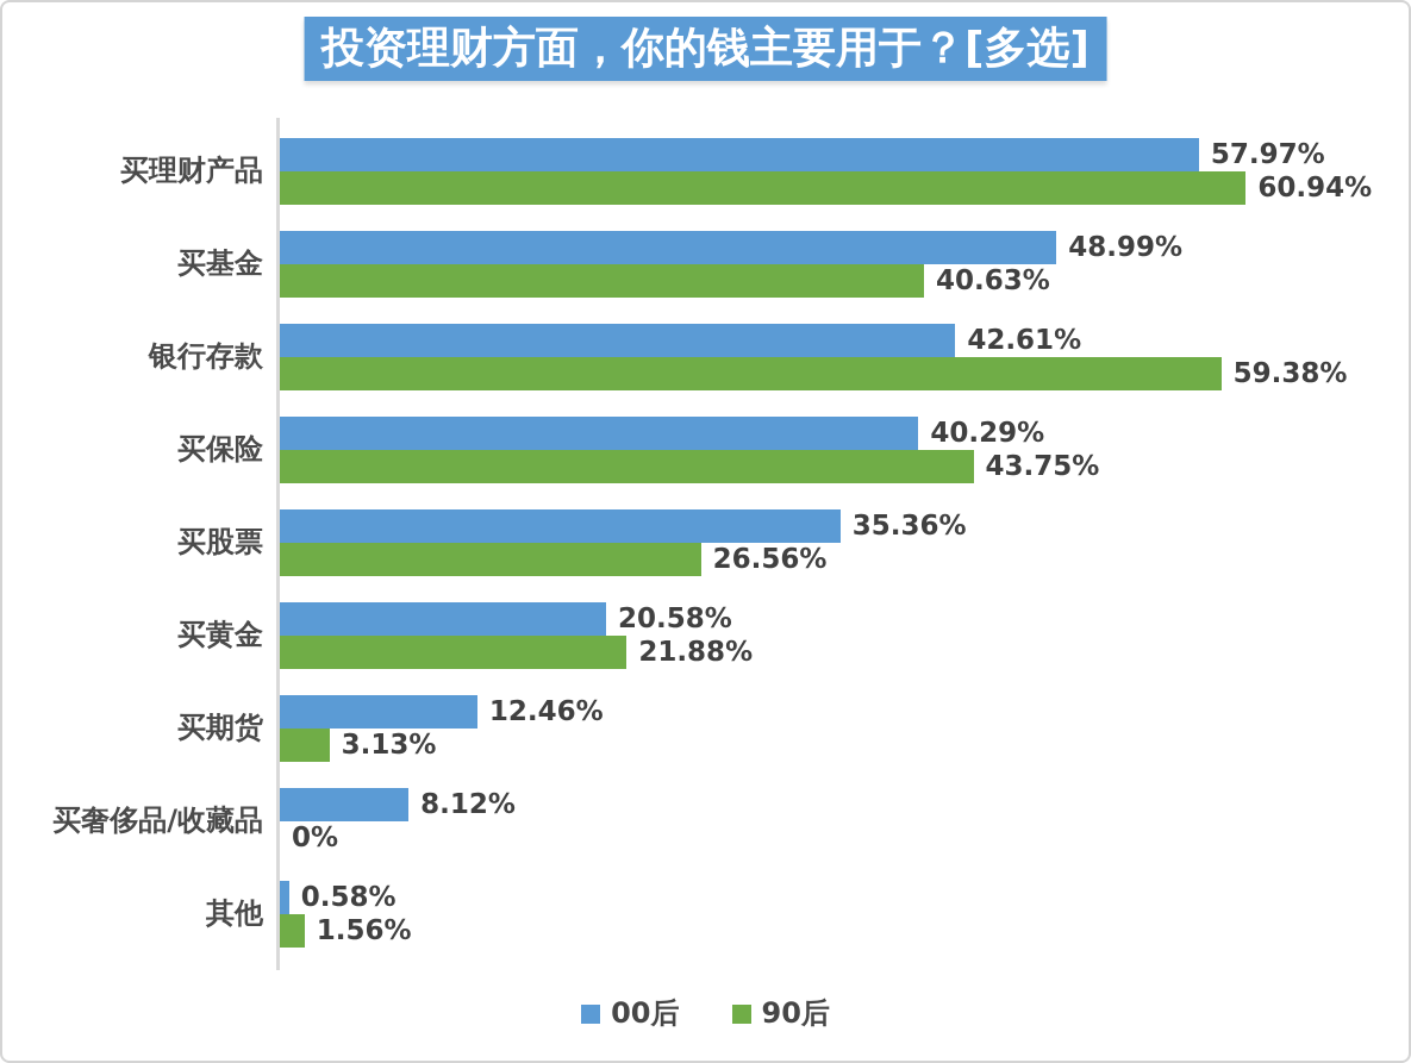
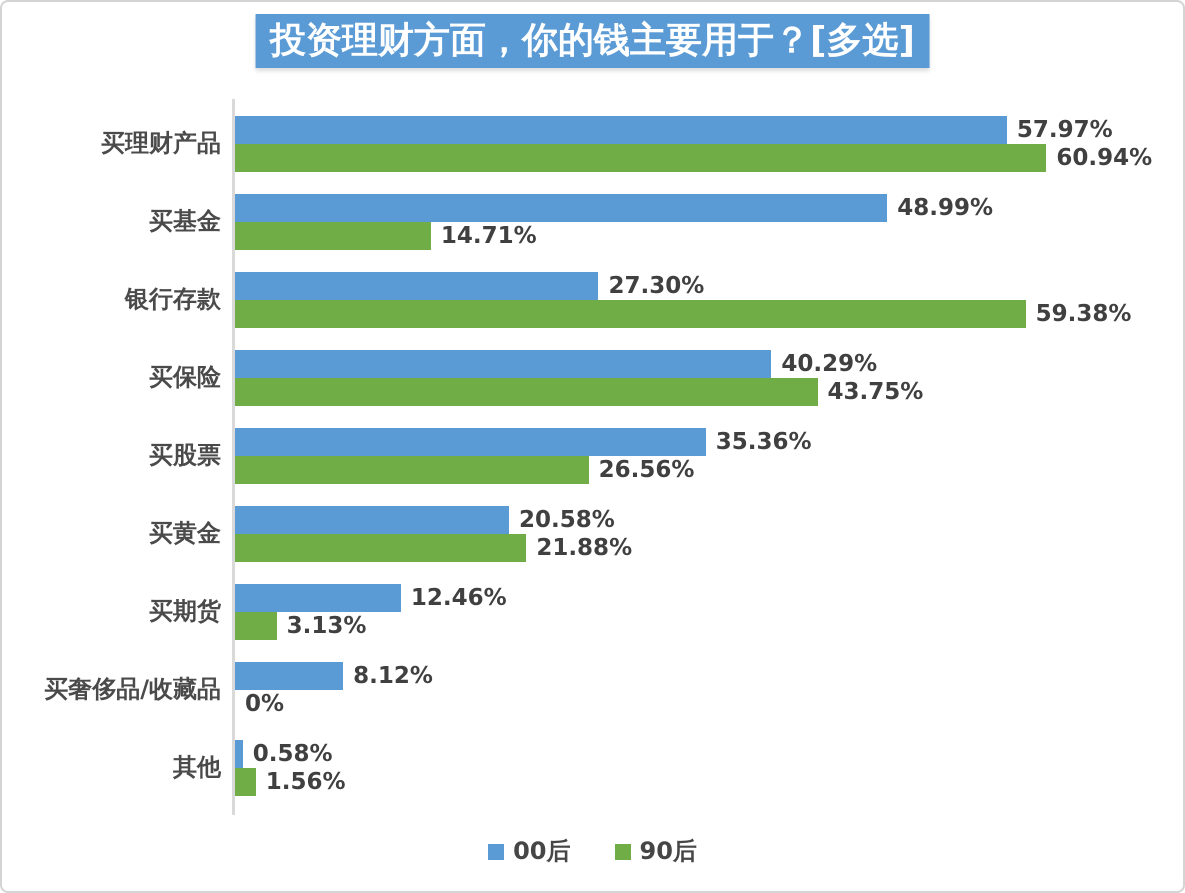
90后/买基金: 40.63% -> 14.71%
00后/银行存款: 42.61% -> 27.30%
